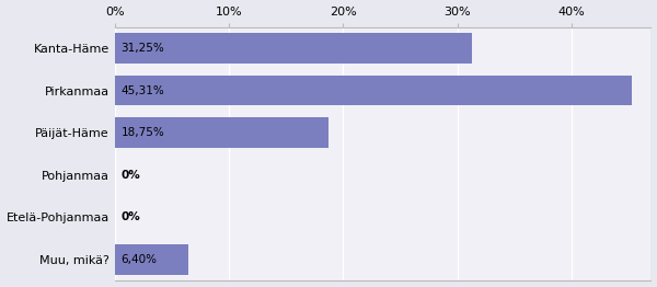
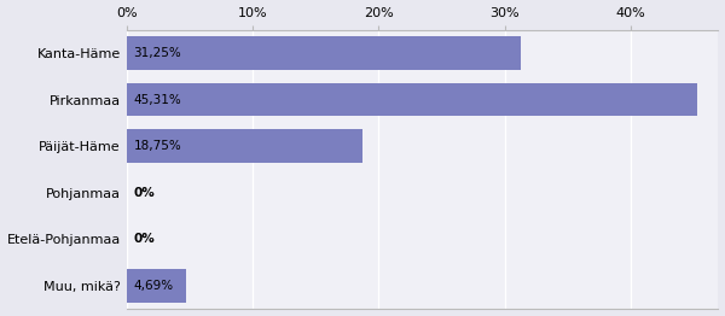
Muu, mikä?: 6,40% -> 4,69%
